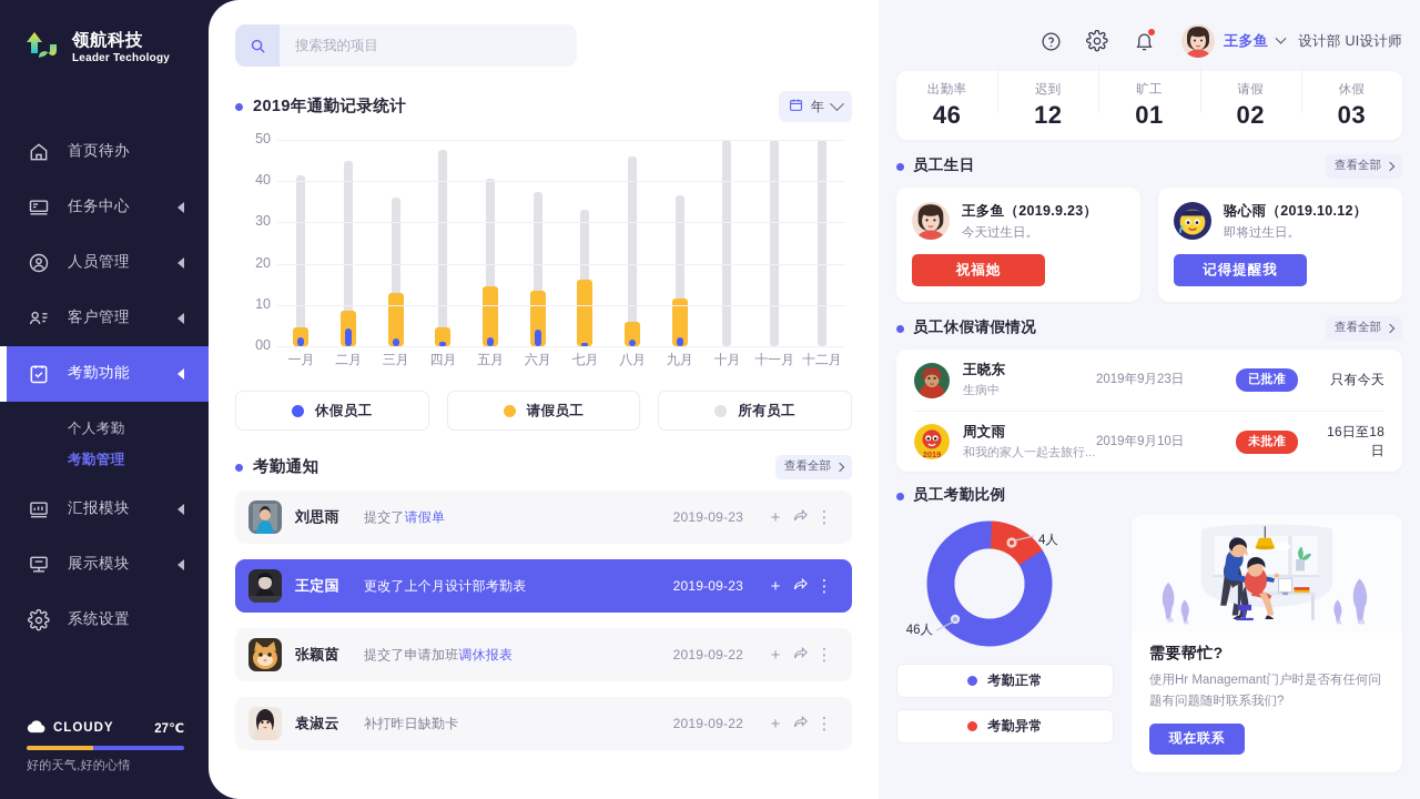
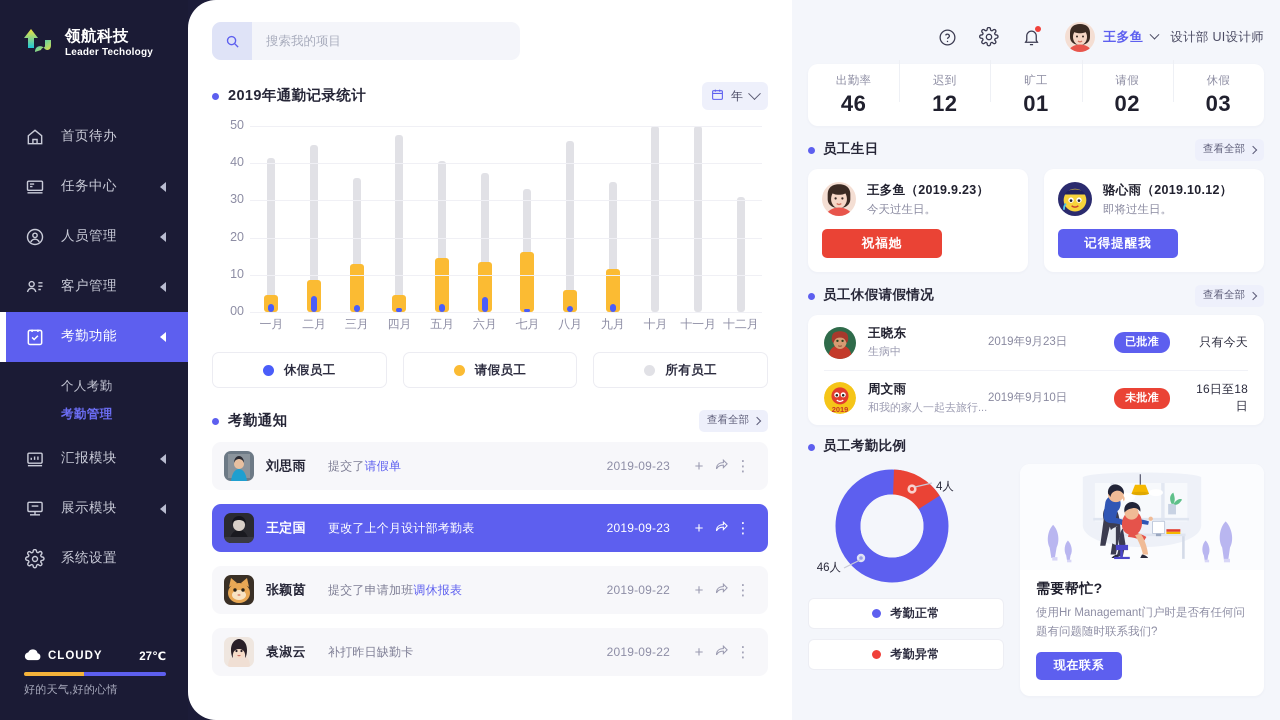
所有员工/九月: 36 -> 35
所有员工/十二月: 50 -> 31
